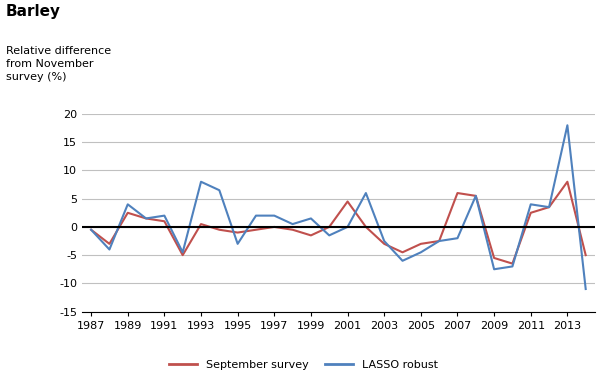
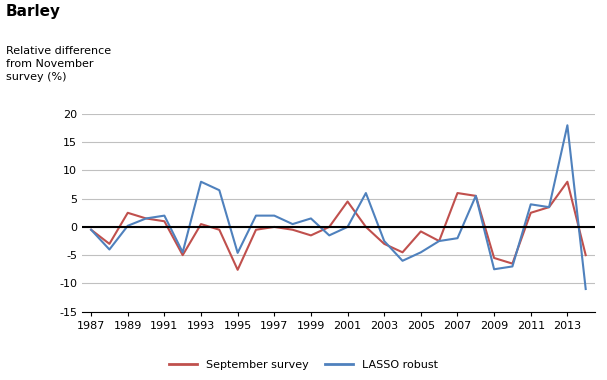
LASSO robust/1989: 4.0 -> 0.2
September survey/1995: -1.0 -> -7.6
LASSO robust/1995: -3.0 -> -4.6
September survey/2005: -3.0 -> -0.8
